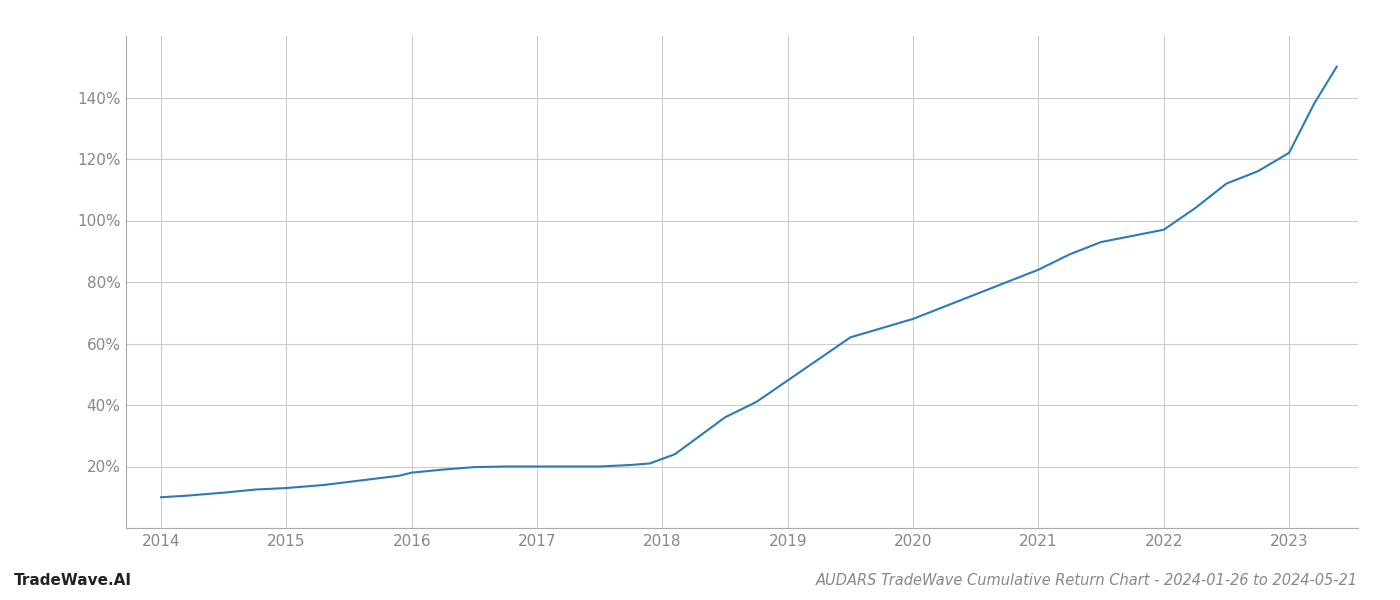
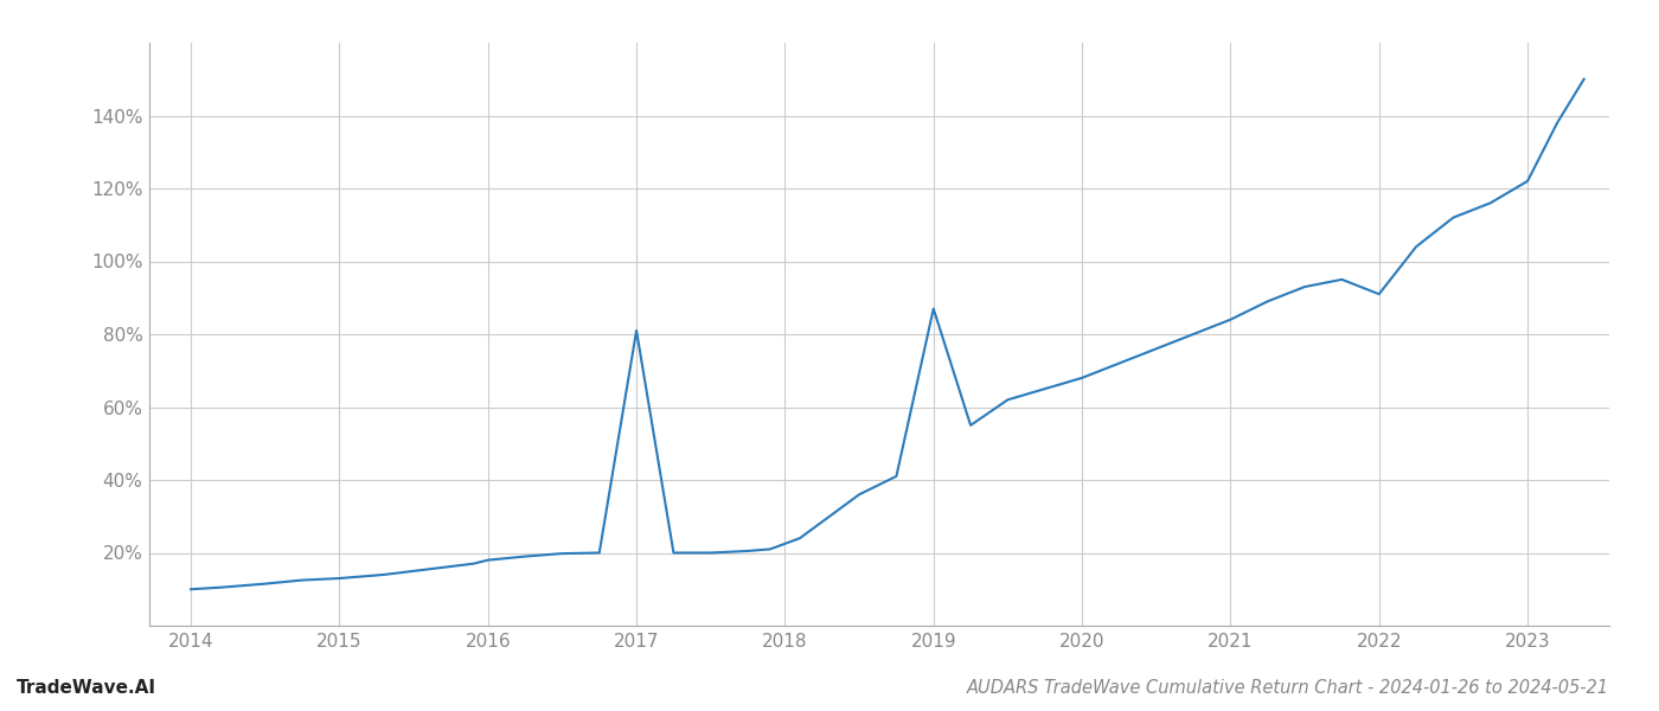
2017: 20.0% -> 81.0%
2019: 48.0% -> 87.0%
2022: 97.0% -> 91.0%
